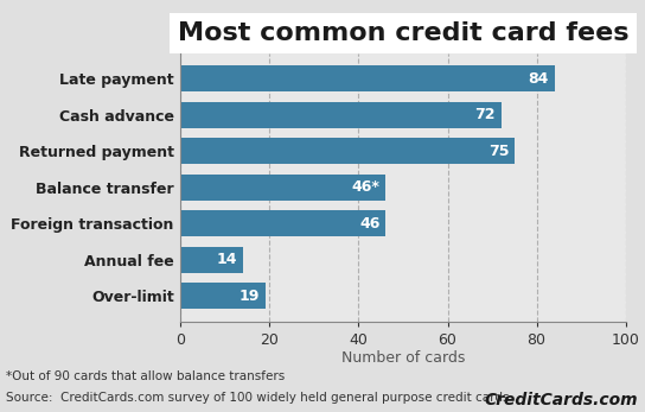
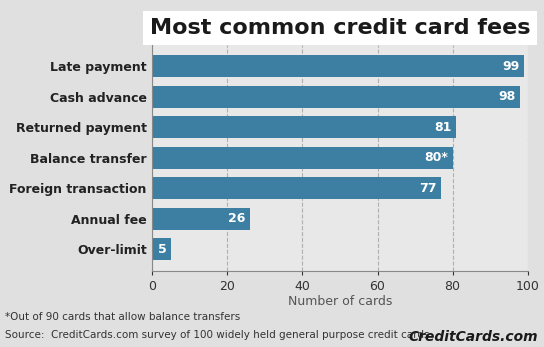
Late payment: 84 -> 99
Cash advance: 72 -> 98
Returned payment: 75 -> 81
Balance transfer: 46* -> 80*
Foreign transaction: 46 -> 77
Annual fee: 14 -> 26
Over-limit: 19 -> 5
